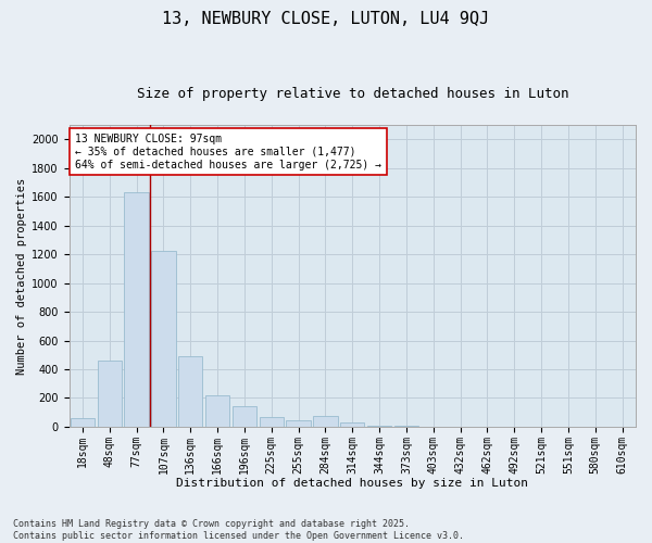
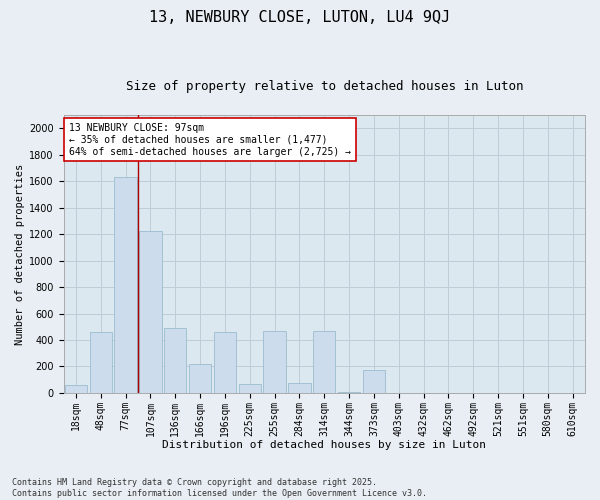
196sqm: 140 -> 460
255sqm: 40 -> 470
314sqm: 30 -> 470
373sqm: 0 -> 170
